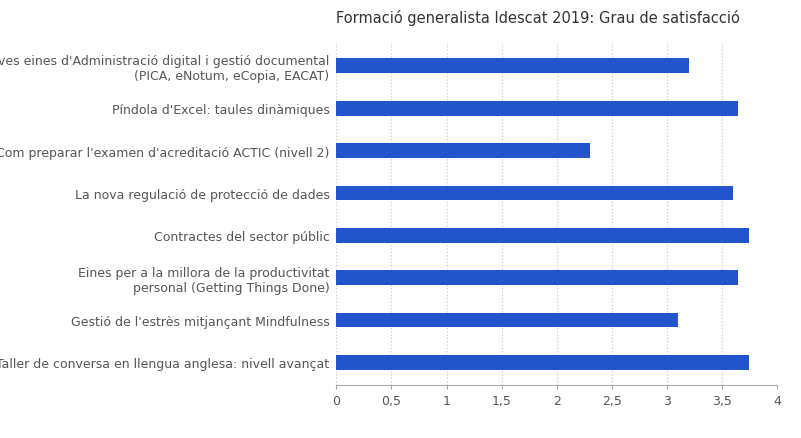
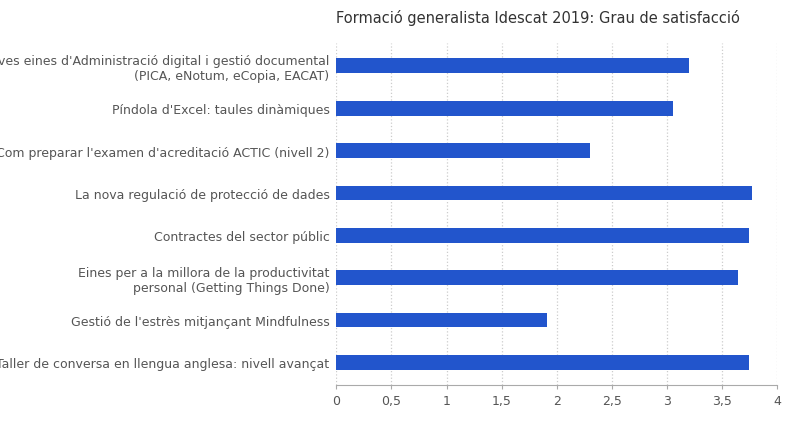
Píndola d'Excel: taules dinàmiques: 3,65 -> 3,06
La nova regulació de protecció de dades: 3,60 -> 3,77
Gestió de l'estrès mitjançant Mindfulness: 3,10 -> 1,91
